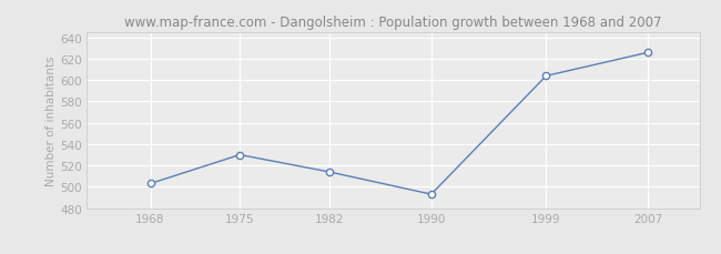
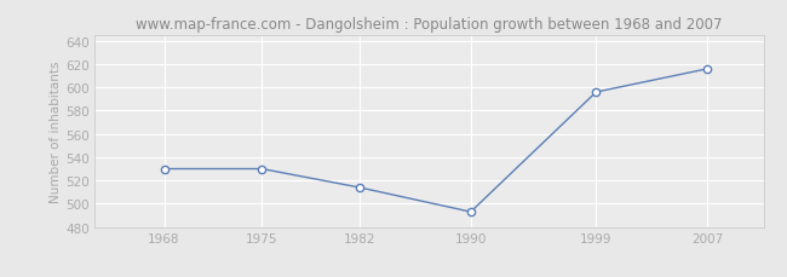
1968: 503 -> 530
1999: 604 -> 596
2007: 626 -> 616
